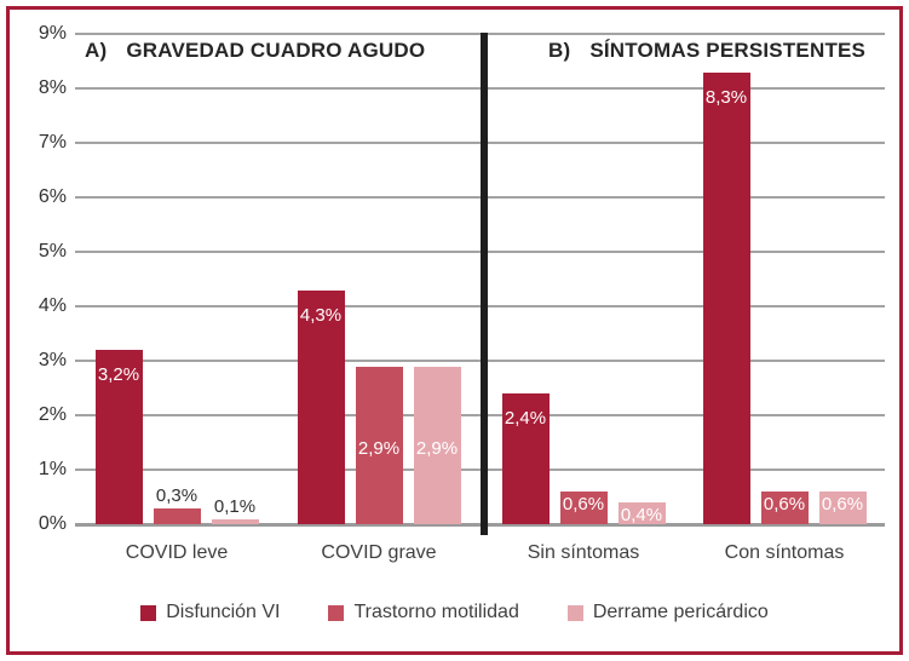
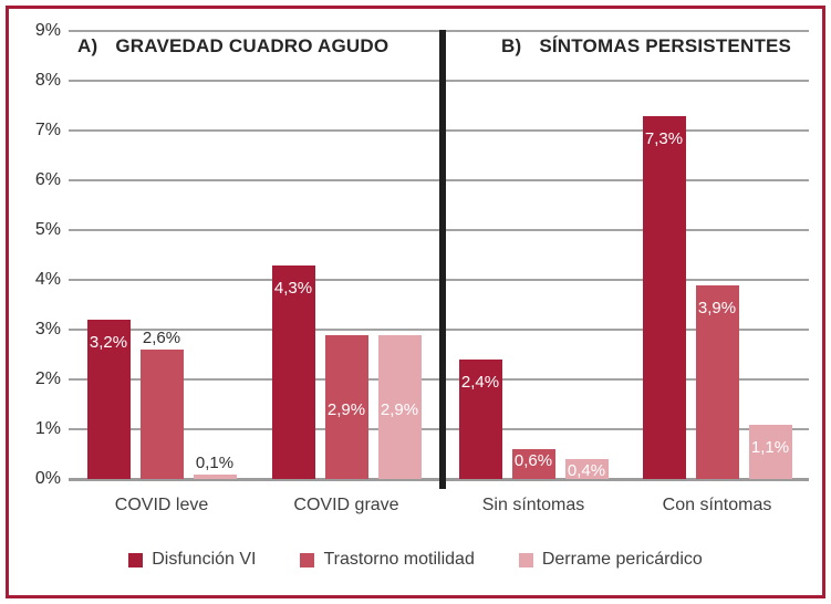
Trastorno motilidad/COVID leve: 0,3% -> 2,6%
Disfunción VI/Con síntomas: 8,3% -> 7,3%
Trastorno motilidad/Con síntomas: 0,6% -> 3,9%
Derrame pericárdico/Con síntomas: 0,6% -> 1,1%
